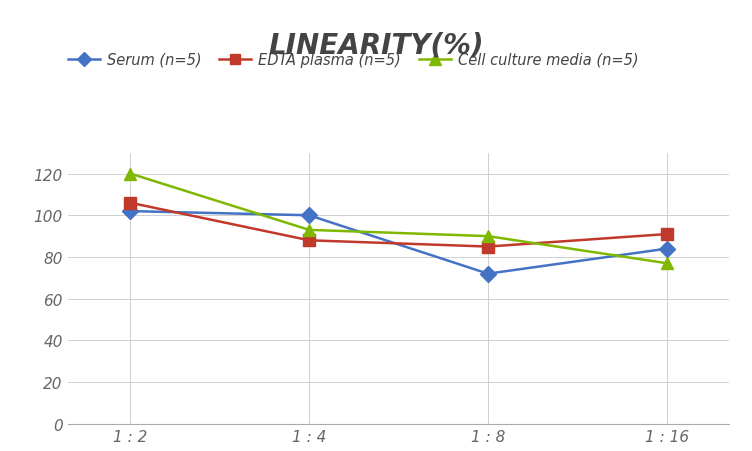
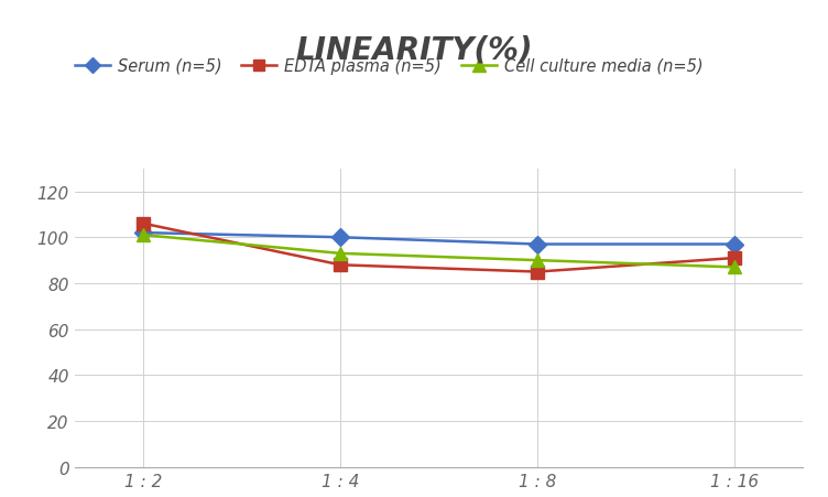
Cell culture media (n=5)/1 : 2: 120 -> 101
Serum (n=5)/1 : 8: 72 -> 97
Serum (n=5)/1 : 16: 84 -> 97
Cell culture media (n=5)/1 : 16: 77 -> 87
